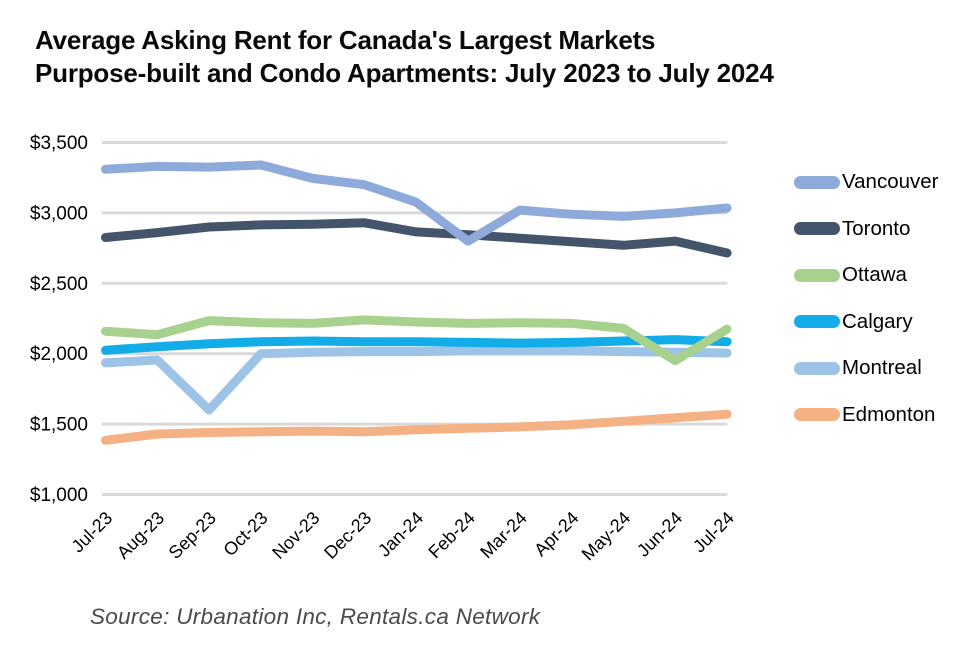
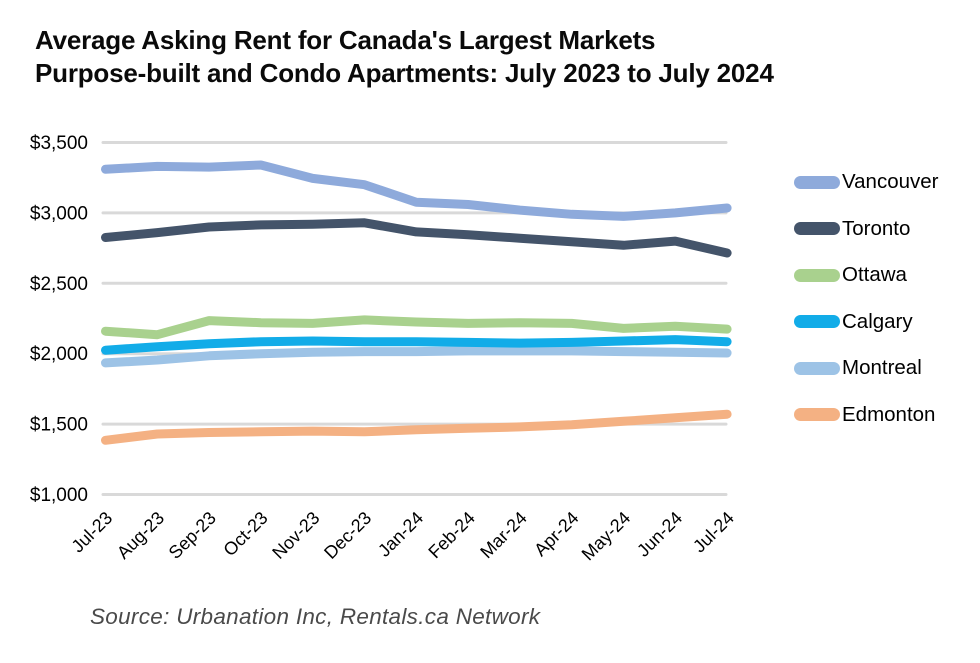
Montreal/Sep-23: $1600 -> $1980
Vancouver/Feb-24: $2800 -> $3060
Ottawa/Jun-24: $1950 -> $2200
